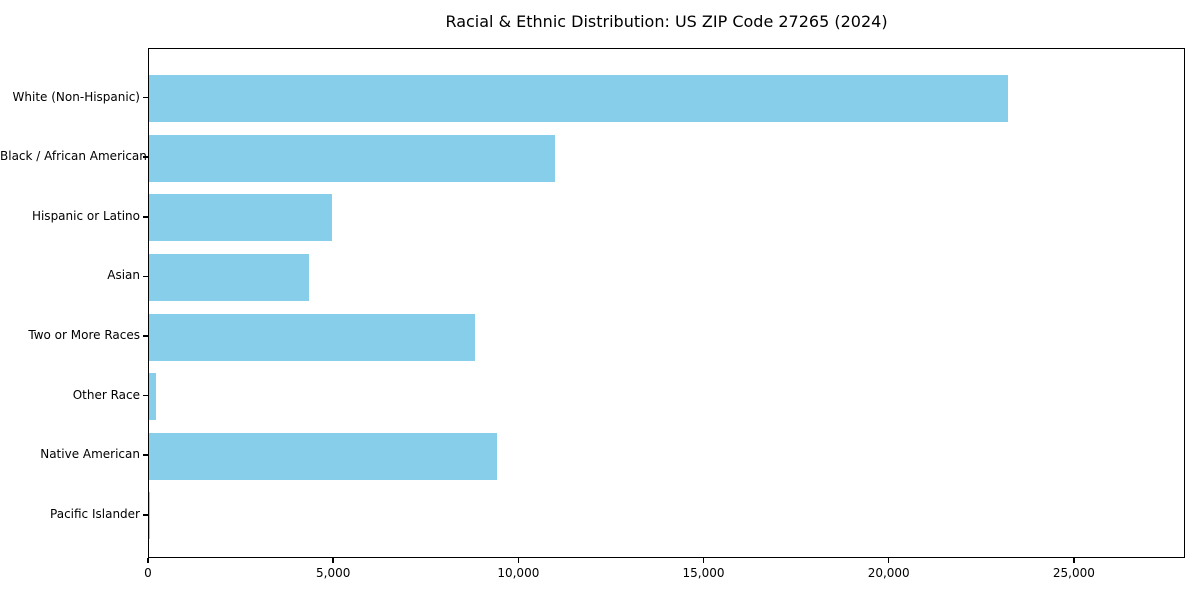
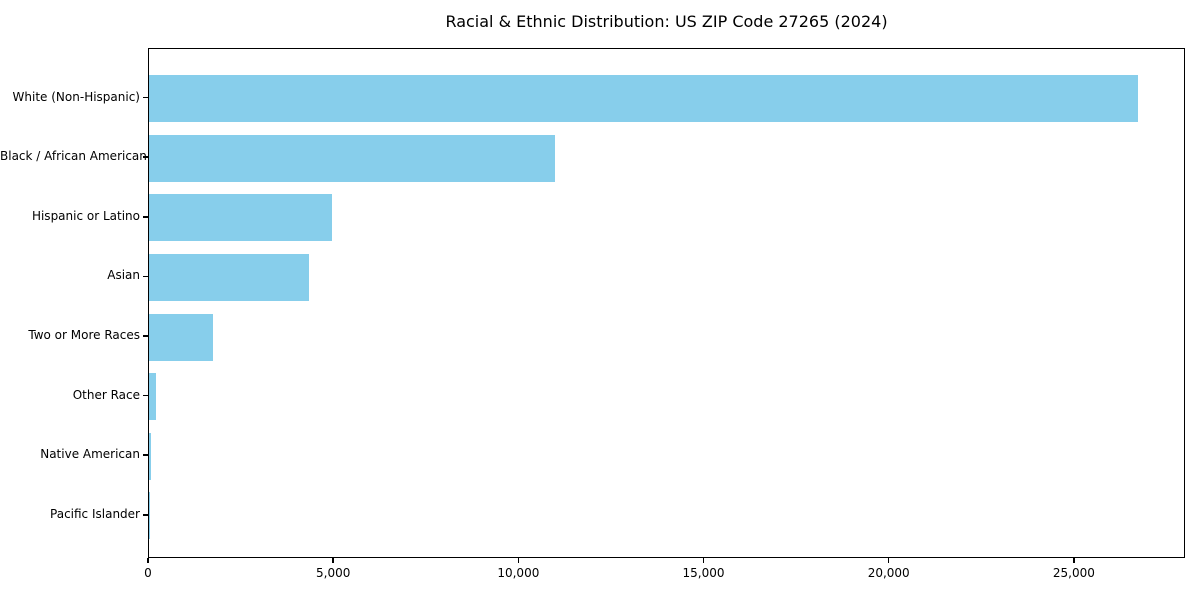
White (Non-Hispanic): 23200 -> 26700
Two or More Races: 8800 -> 1700
Native American: 9400 -> 100
